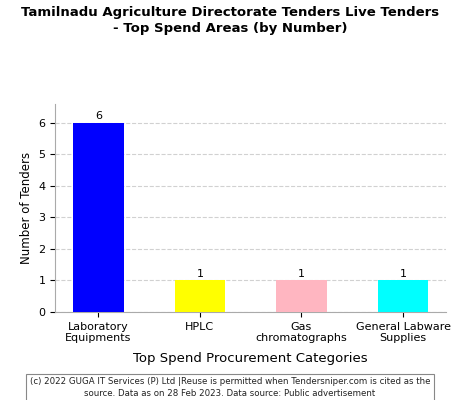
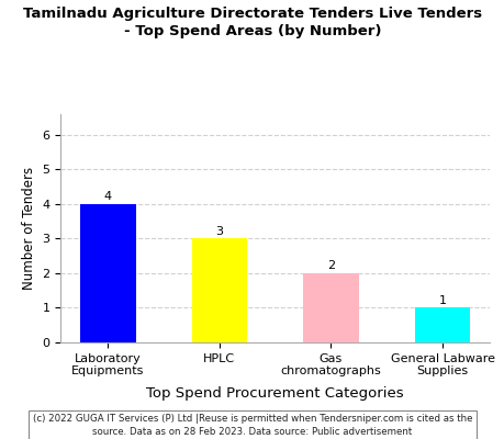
Laboratory Equipments: 6 -> 4
HPLC: 1 -> 3
Gas chromatographs: 1 -> 2
